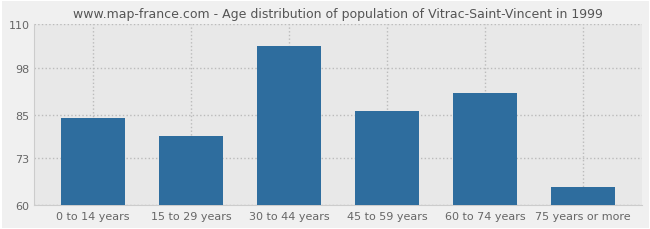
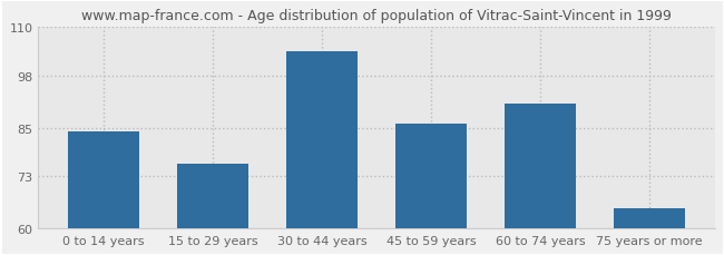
15 to 29 years: 79 -> 76
